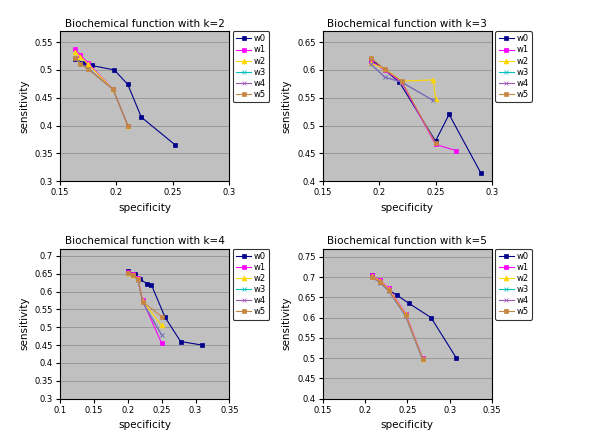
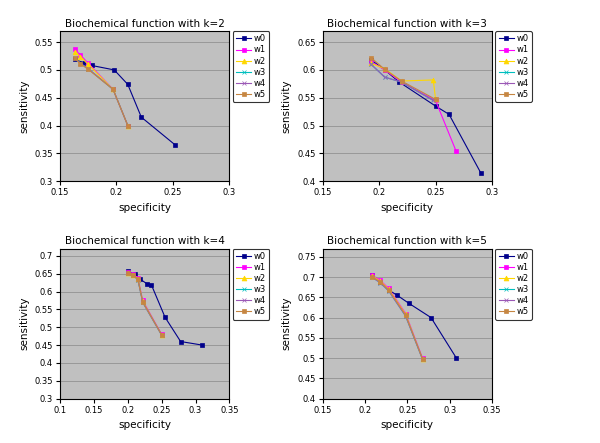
Biochemical function with k=3/w0/0.25: 0.472 -> 0.535
Biochemical function with k=3/w1/0.25: 0.466 -> 0.545
Biochemical function with k=3/w5/0.25: 0.468 -> 0.547
Biochemical function with k=4/w1/0.25: 0.455 -> 0.480
Biochemical function with k=4/w2/0.25: 0.505 -> 0.478
Biochemical function with k=4/w5/0.25: 0.530 -> 0.479
